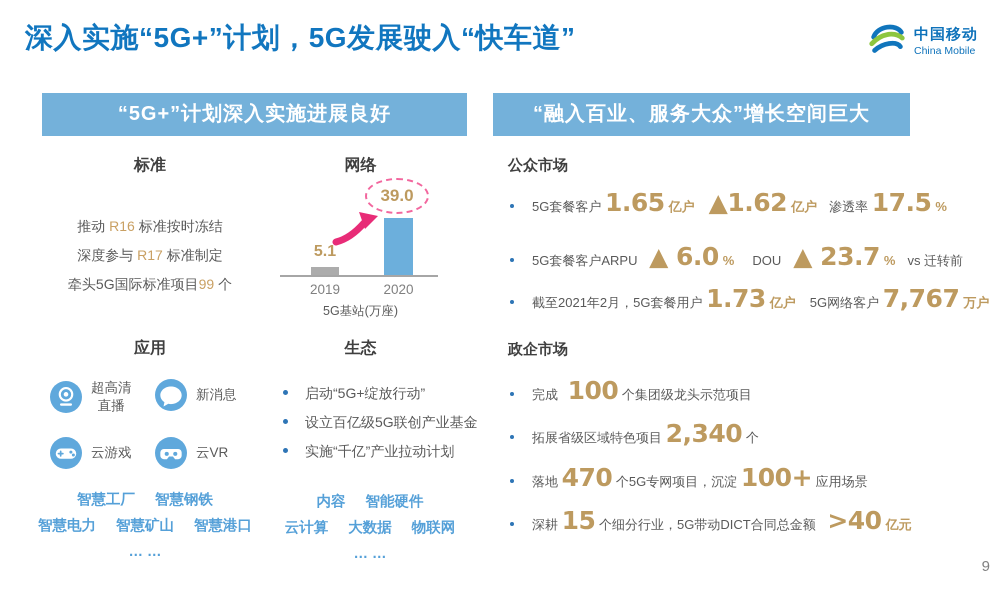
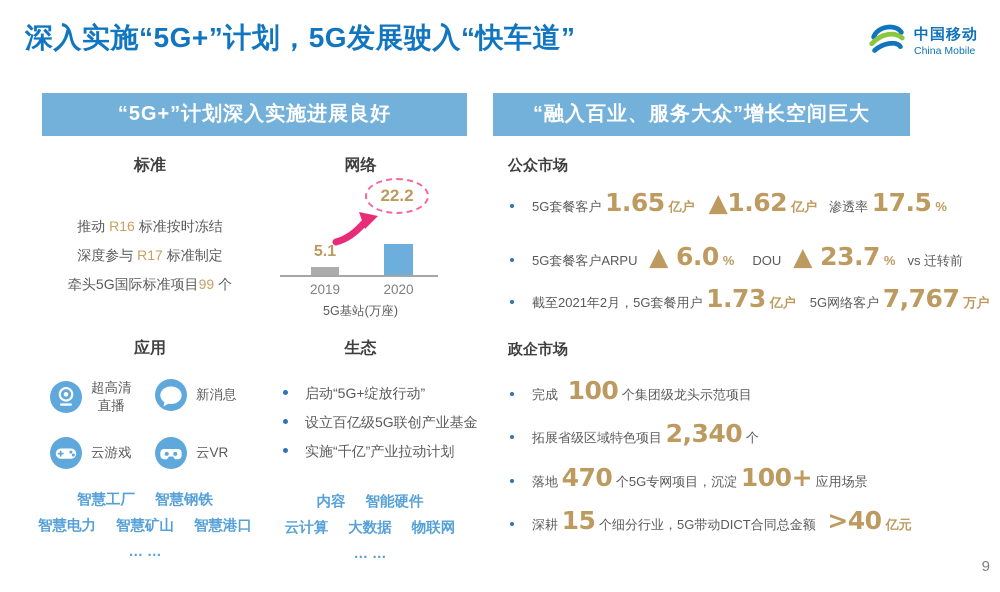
2020: 39.0 -> 22.2
